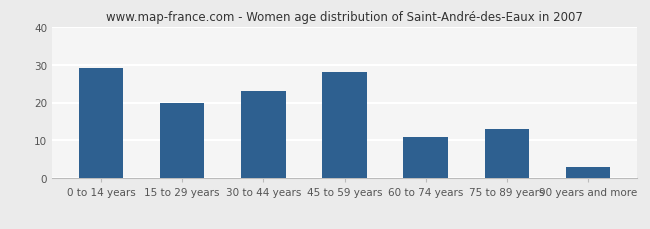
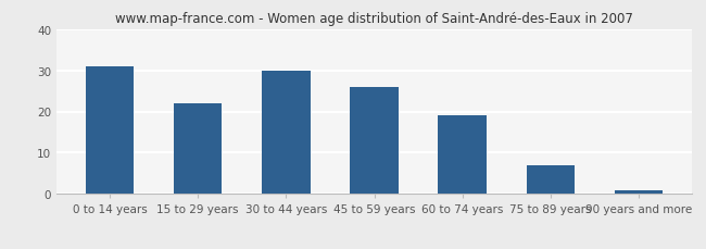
0 to 14 years: 29 -> 31
15 to 29 years: 20 -> 22
30 to 44 years: 23 -> 30
45 to 59 years: 28 -> 26
60 to 74 years: 11 -> 19
75 to 89 years: 13 -> 7
90 years and more: 3 -> 1
